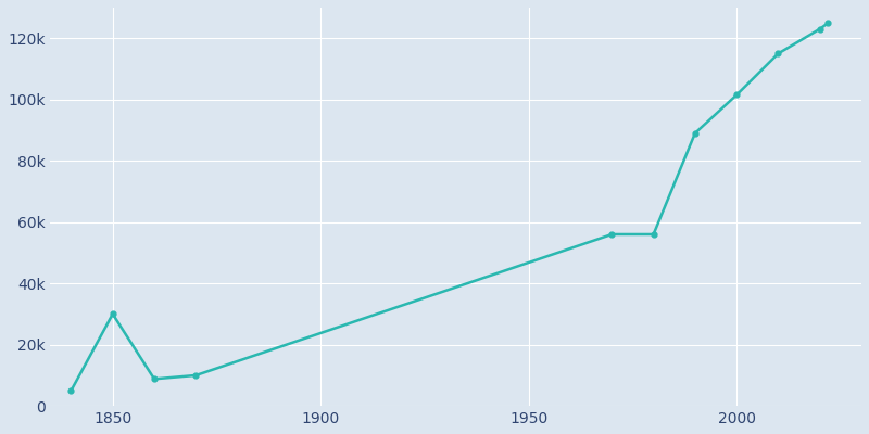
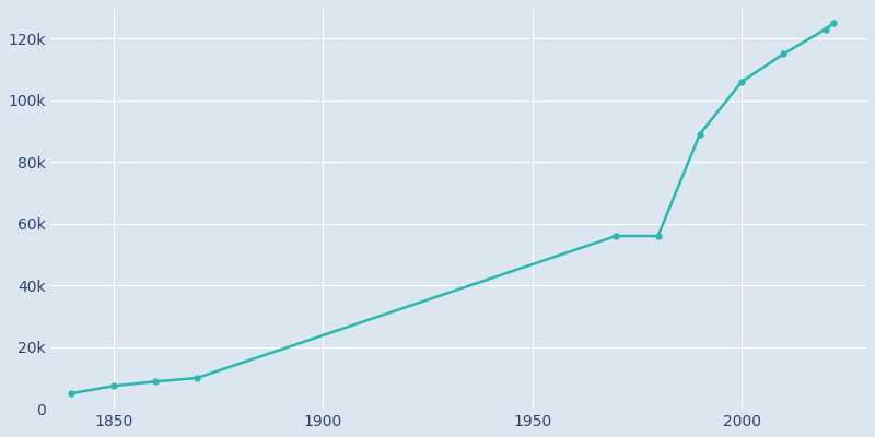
1850: 30.0k -> 7.4k
2000: 101.5k -> 106.0k
